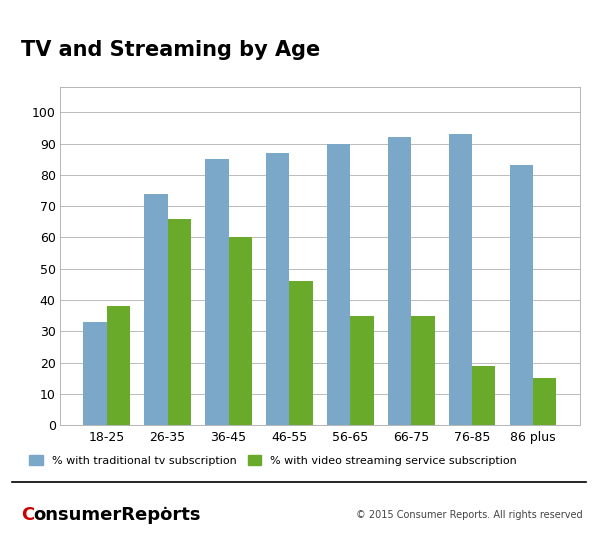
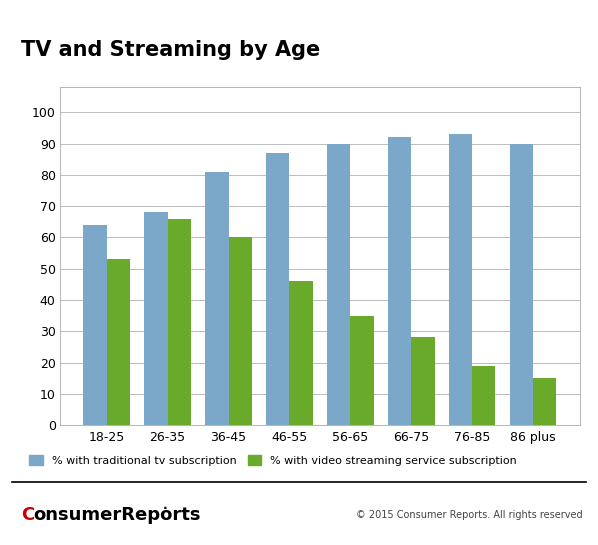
% with traditional tv subscription/18-25: 33 -> 64
% with video streaming service subscription/18-25: 38 -> 53
% with traditional tv subscription/26-35: 74 -> 68
% with traditional tv subscription/36-45: 85 -> 81
% with video streaming service subscription/66-75: 35 -> 28
% with traditional tv subscription/86 plus: 83 -> 90
